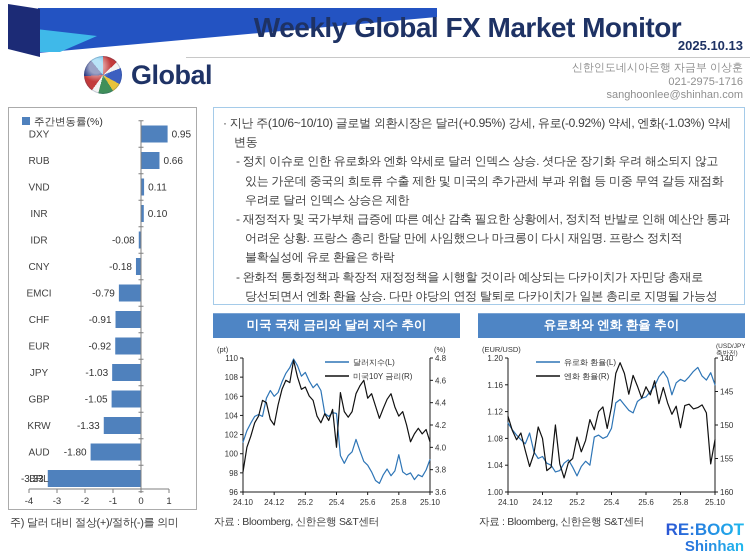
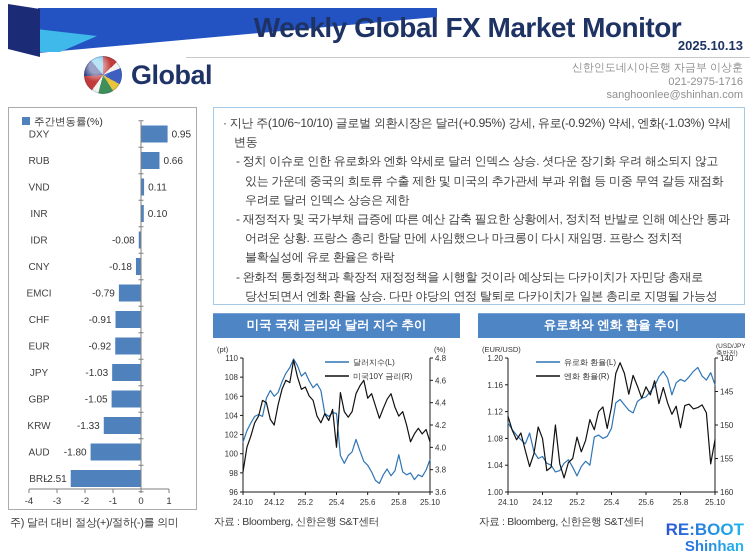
주간변동률(%)/BRL: -3.33 -> -2.51
